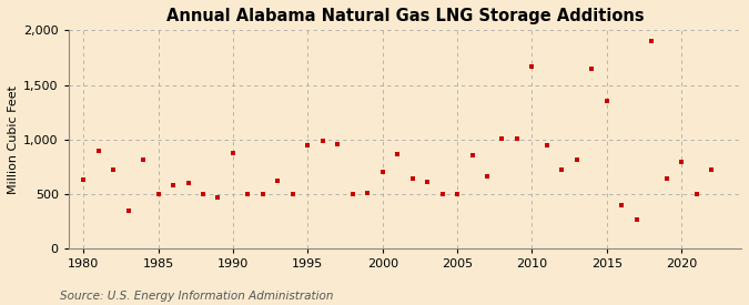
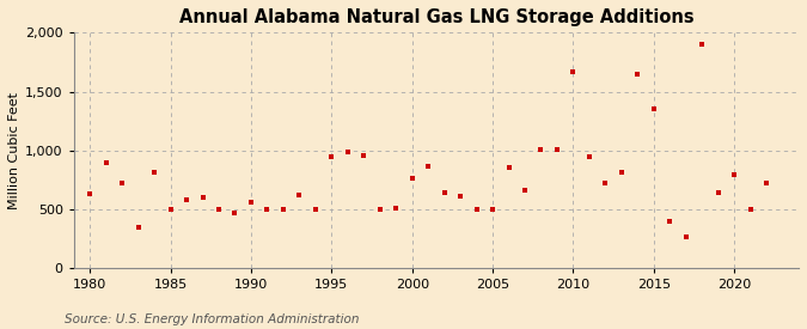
1990: 880 -> 560
2000: 700 -> 760
